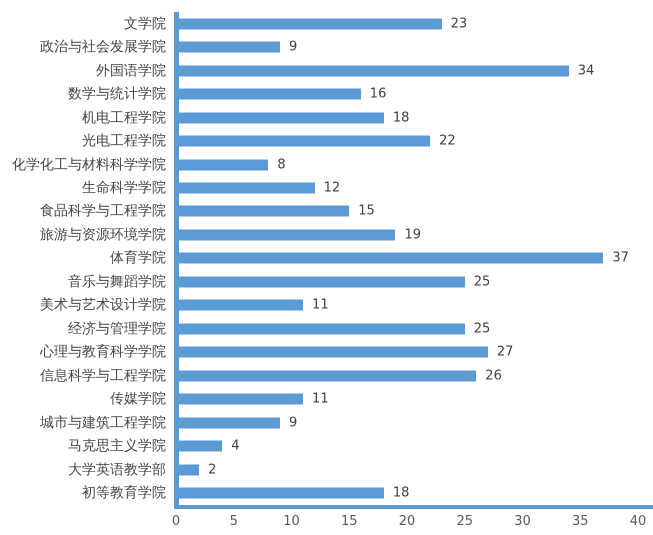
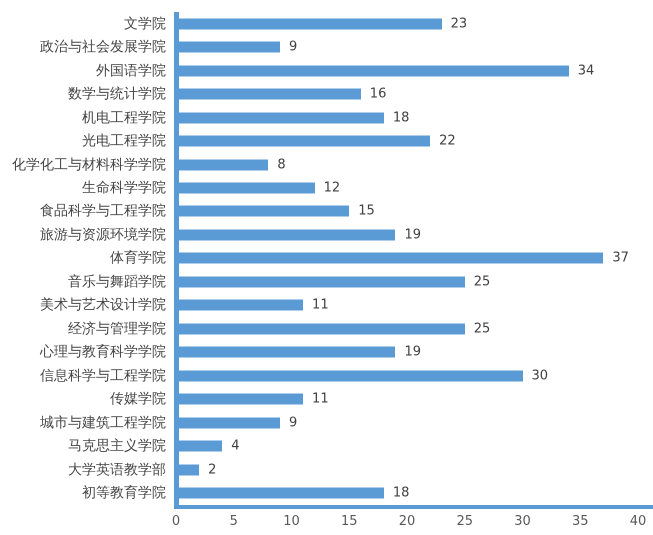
心理与教育科学学院: 27 -> 19
信息科学与工程学院: 26 -> 30
